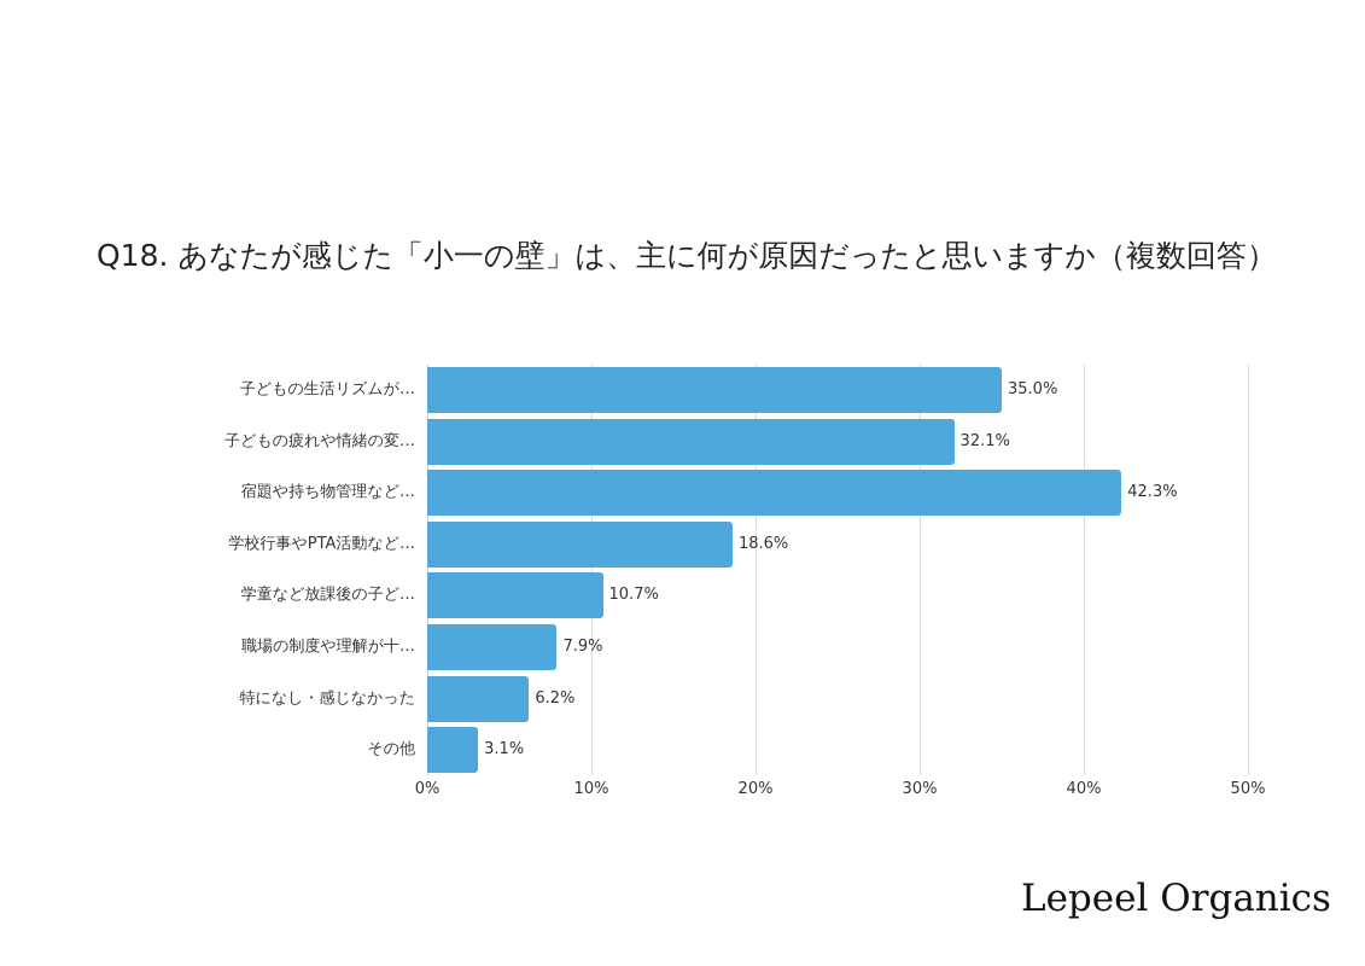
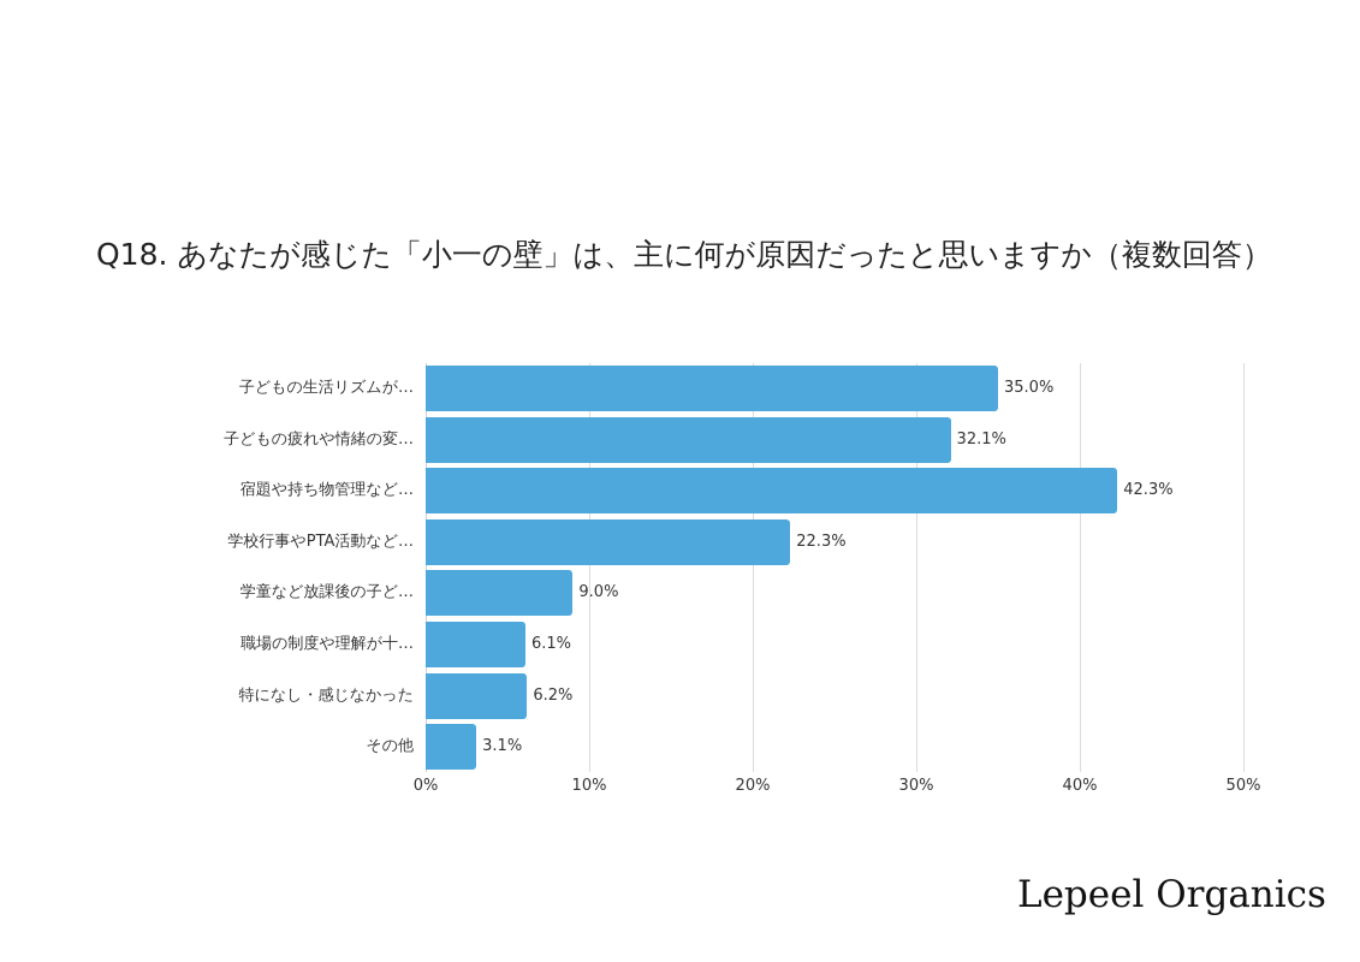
学校行事やPTA活動など…: 18.6% -> 22.3%
学童など放課後の子ど…: 10.7% -> 9.0%
職場の制度や理解が十…: 7.9% -> 6.1%
